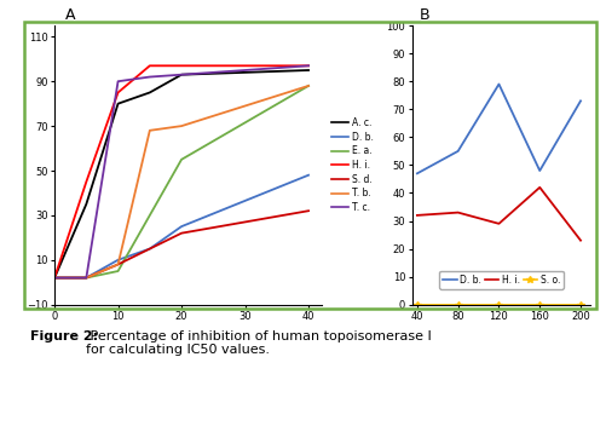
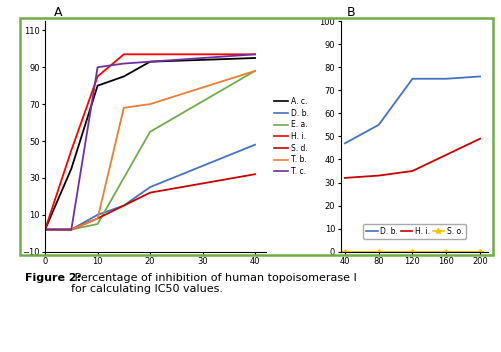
D. b./120: 79 -> 75
H. i./120: 29 -> 35
D. b./160: 48 -> 75
D. b./200: 73 -> 76
H. i./200: 23 -> 49
